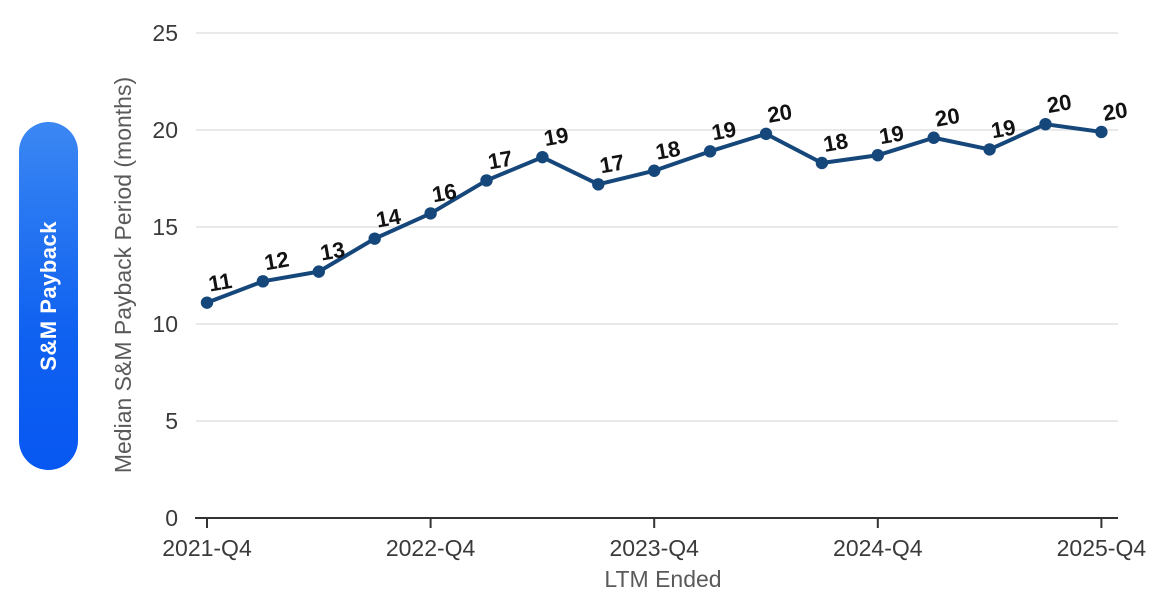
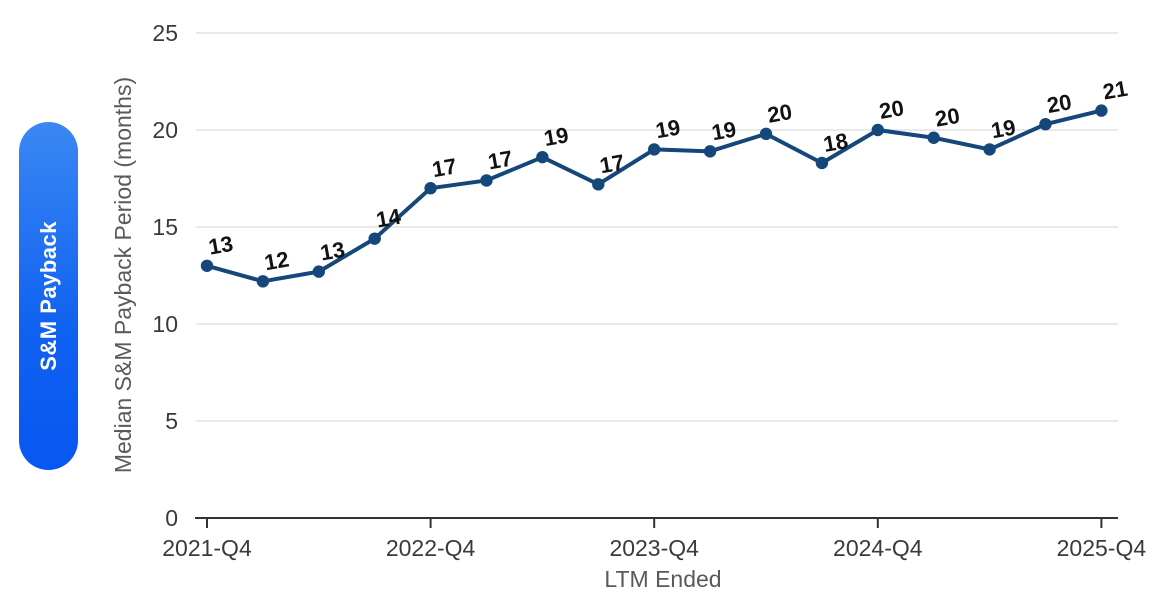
2021-Q4: 11 -> 13
2022-Q4: 16 -> 17
2023-Q4: 18 -> 19
2024-Q4: 19 -> 20
2025-Q4: 20 -> 21
